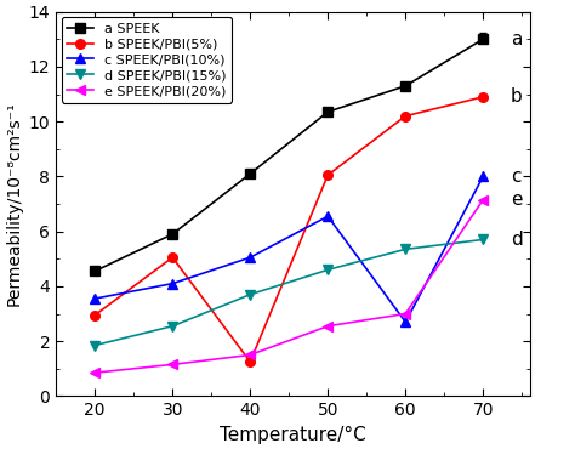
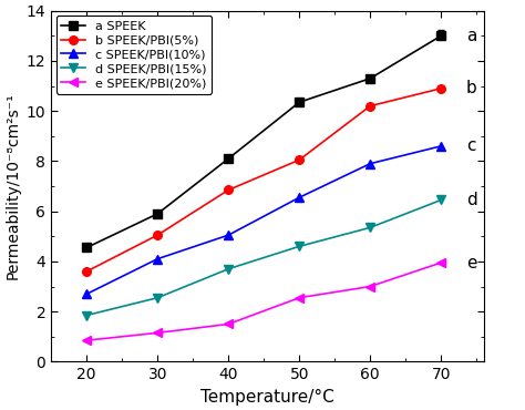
b SPEEK/PBI(5%)/20: 2.95 -> 3.60
c SPEEK/PBI(10%)/20: 3.55 -> 2.70
b SPEEK/PBI(5%)/40: 1.25 -> 6.85
c SPEEK/PBI(10%)/60: 2.70 -> 7.90
c SPEEK/PBI(10%)/70: 8.00 -> 8.60
d SPEEK/PBI(15%)/70: 5.70 -> 6.45
e SPEEK/PBI(20%)/70: 7.15 -> 3.95
